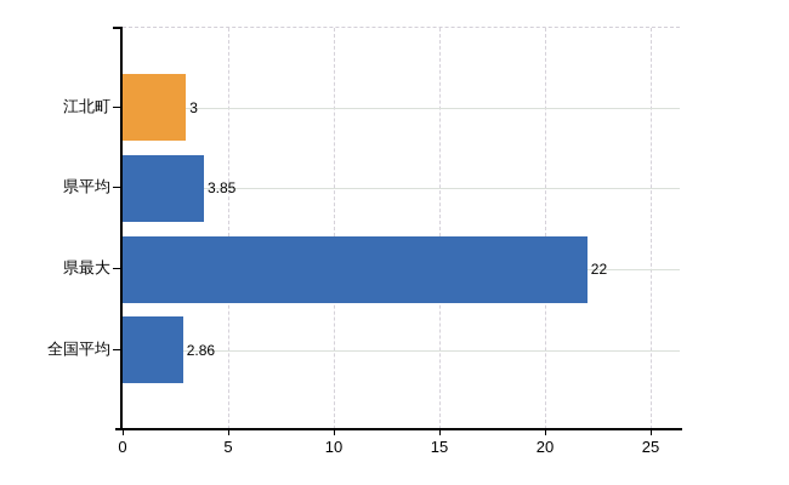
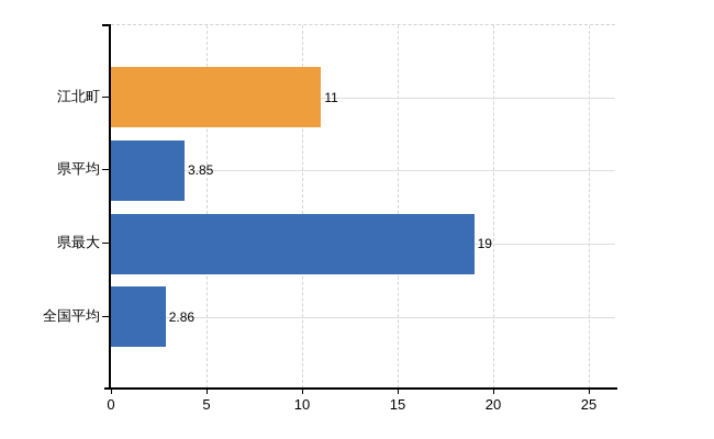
江北町: 3 -> 11
県最大: 22 -> 19
